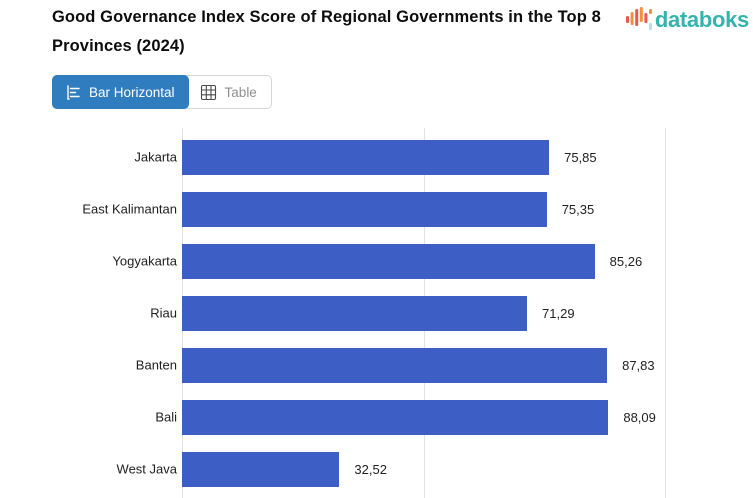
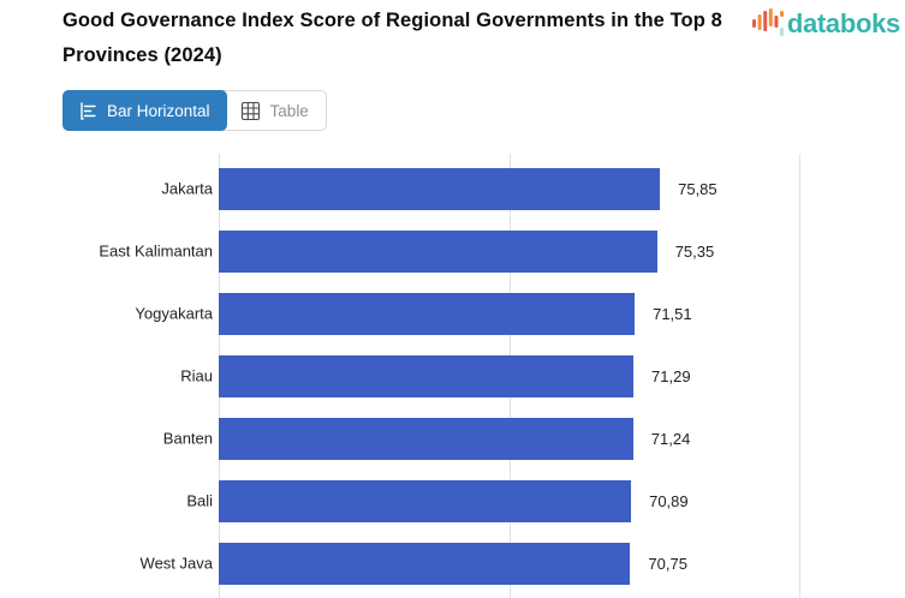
Yogyakarta: 85,26 -> 71,51
Banten: 87,83 -> 71,24
Bali: 88,09 -> 70,89
West Java: 32,52 -> 70,75
